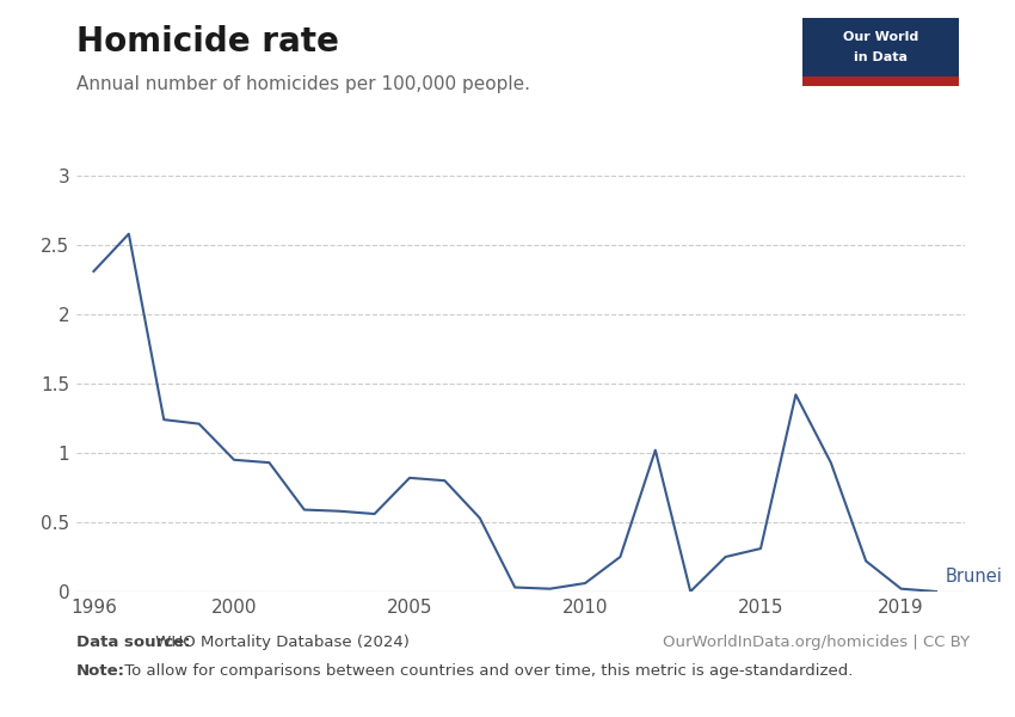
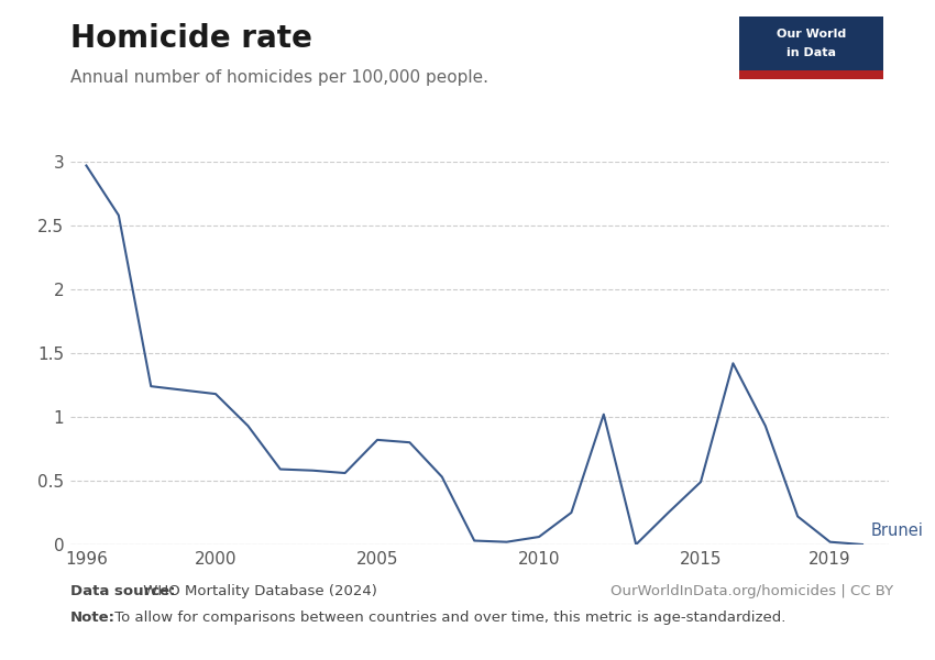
1996: 2.31 -> 2.97
2000: 0.95 -> 1.18
2015: 0.31 -> 0.49
